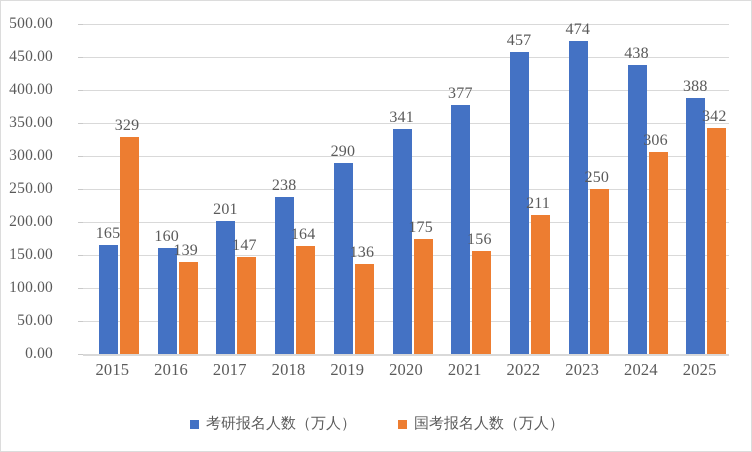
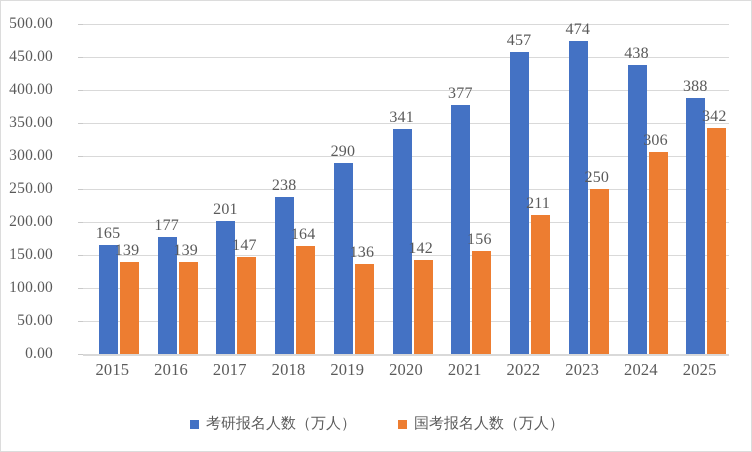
国考报名人数（万人）/2015: 329 -> 139
考研报名人数（万人）/2016: 160 -> 177
国考报名人数（万人）/2020: 175 -> 142
